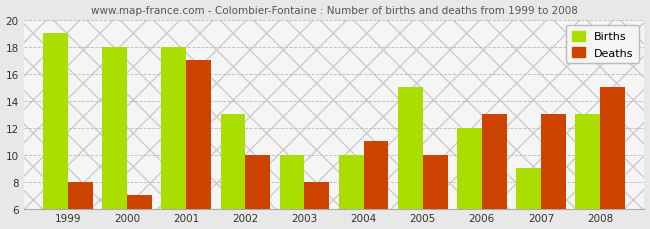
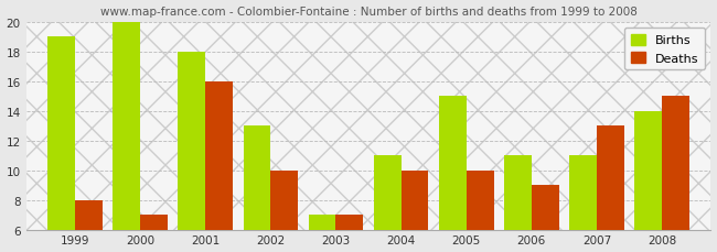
Births/2000: 18 -> 20
Deaths/2001: 17 -> 16
Births/2003: 10 -> 7
Deaths/2003: 8 -> 7
Births/2004: 10 -> 11
Deaths/2004: 11 -> 10
Births/2006: 12 -> 11
Deaths/2006: 13 -> 9
Births/2007: 9 -> 11
Births/2008: 13 -> 14
